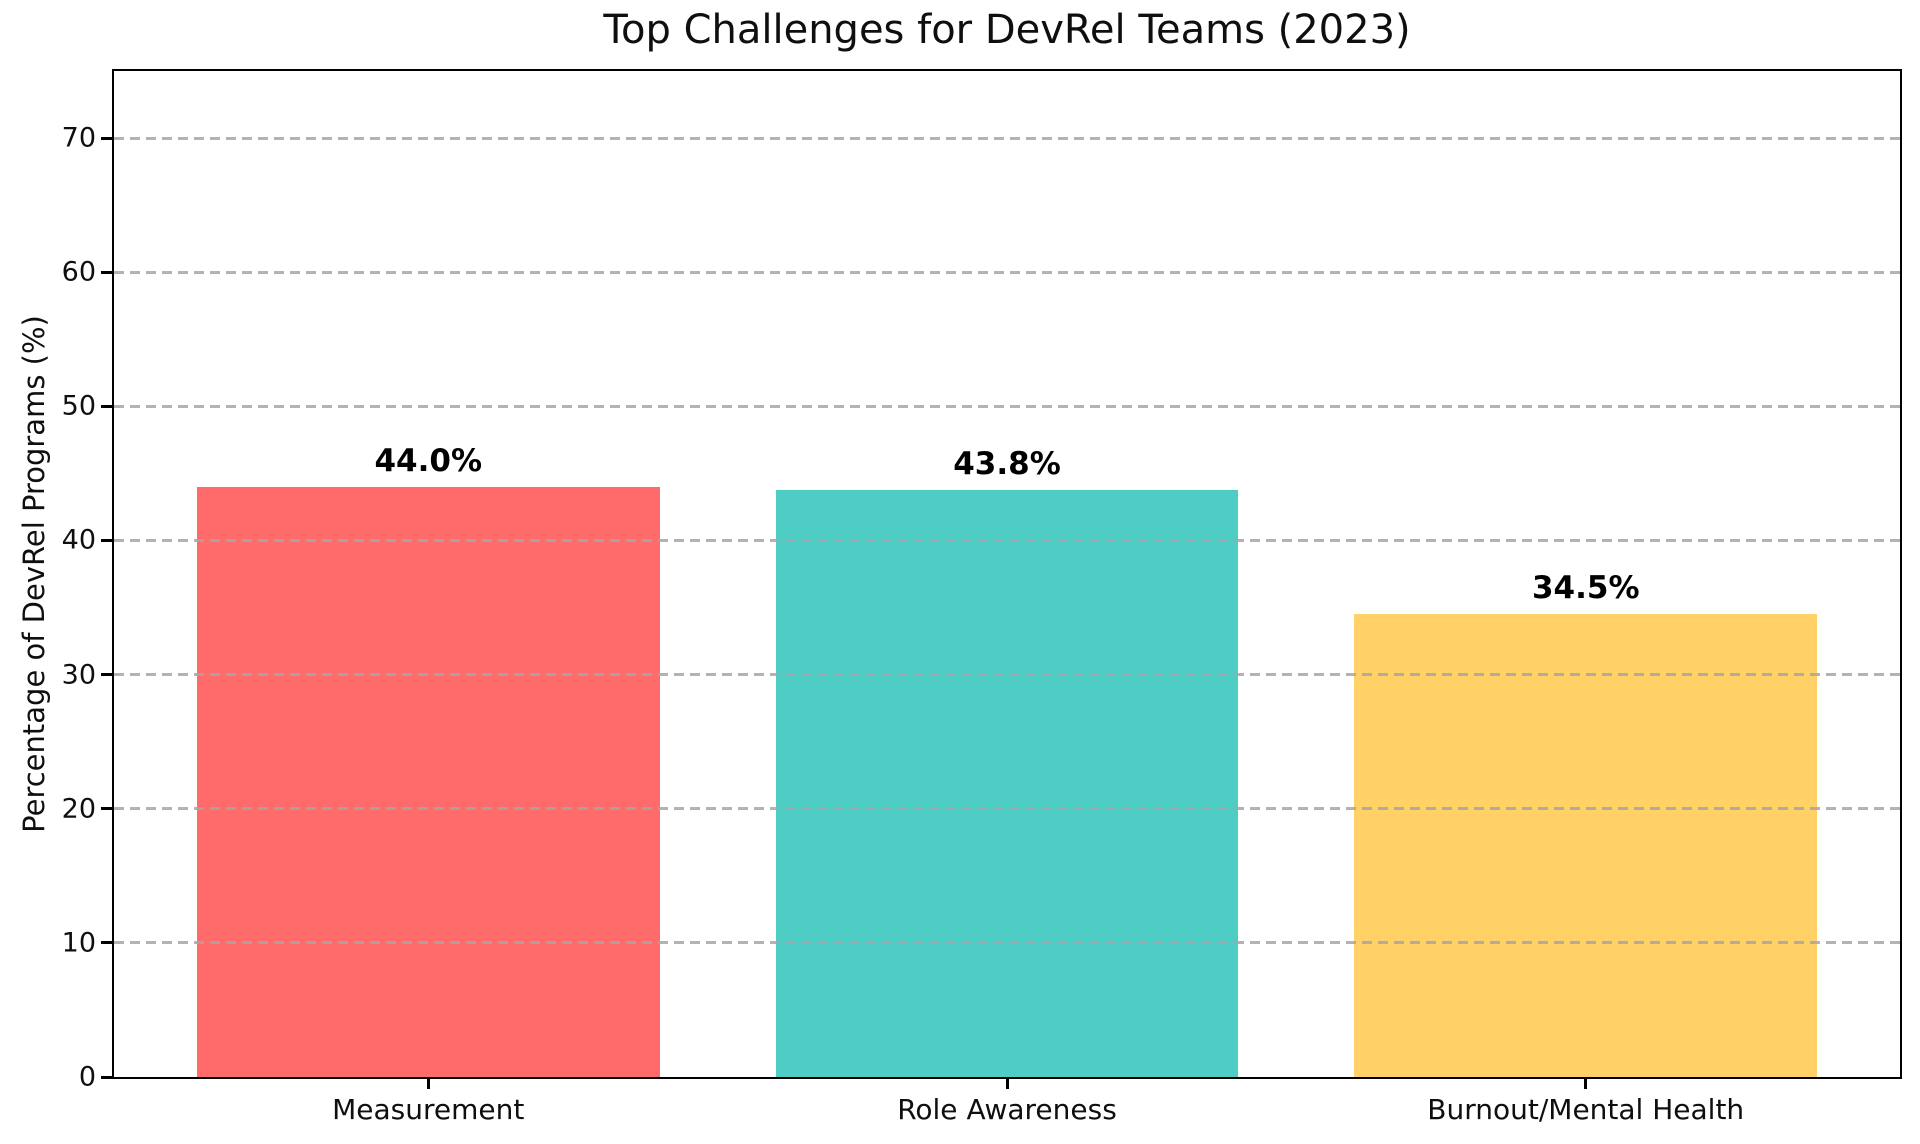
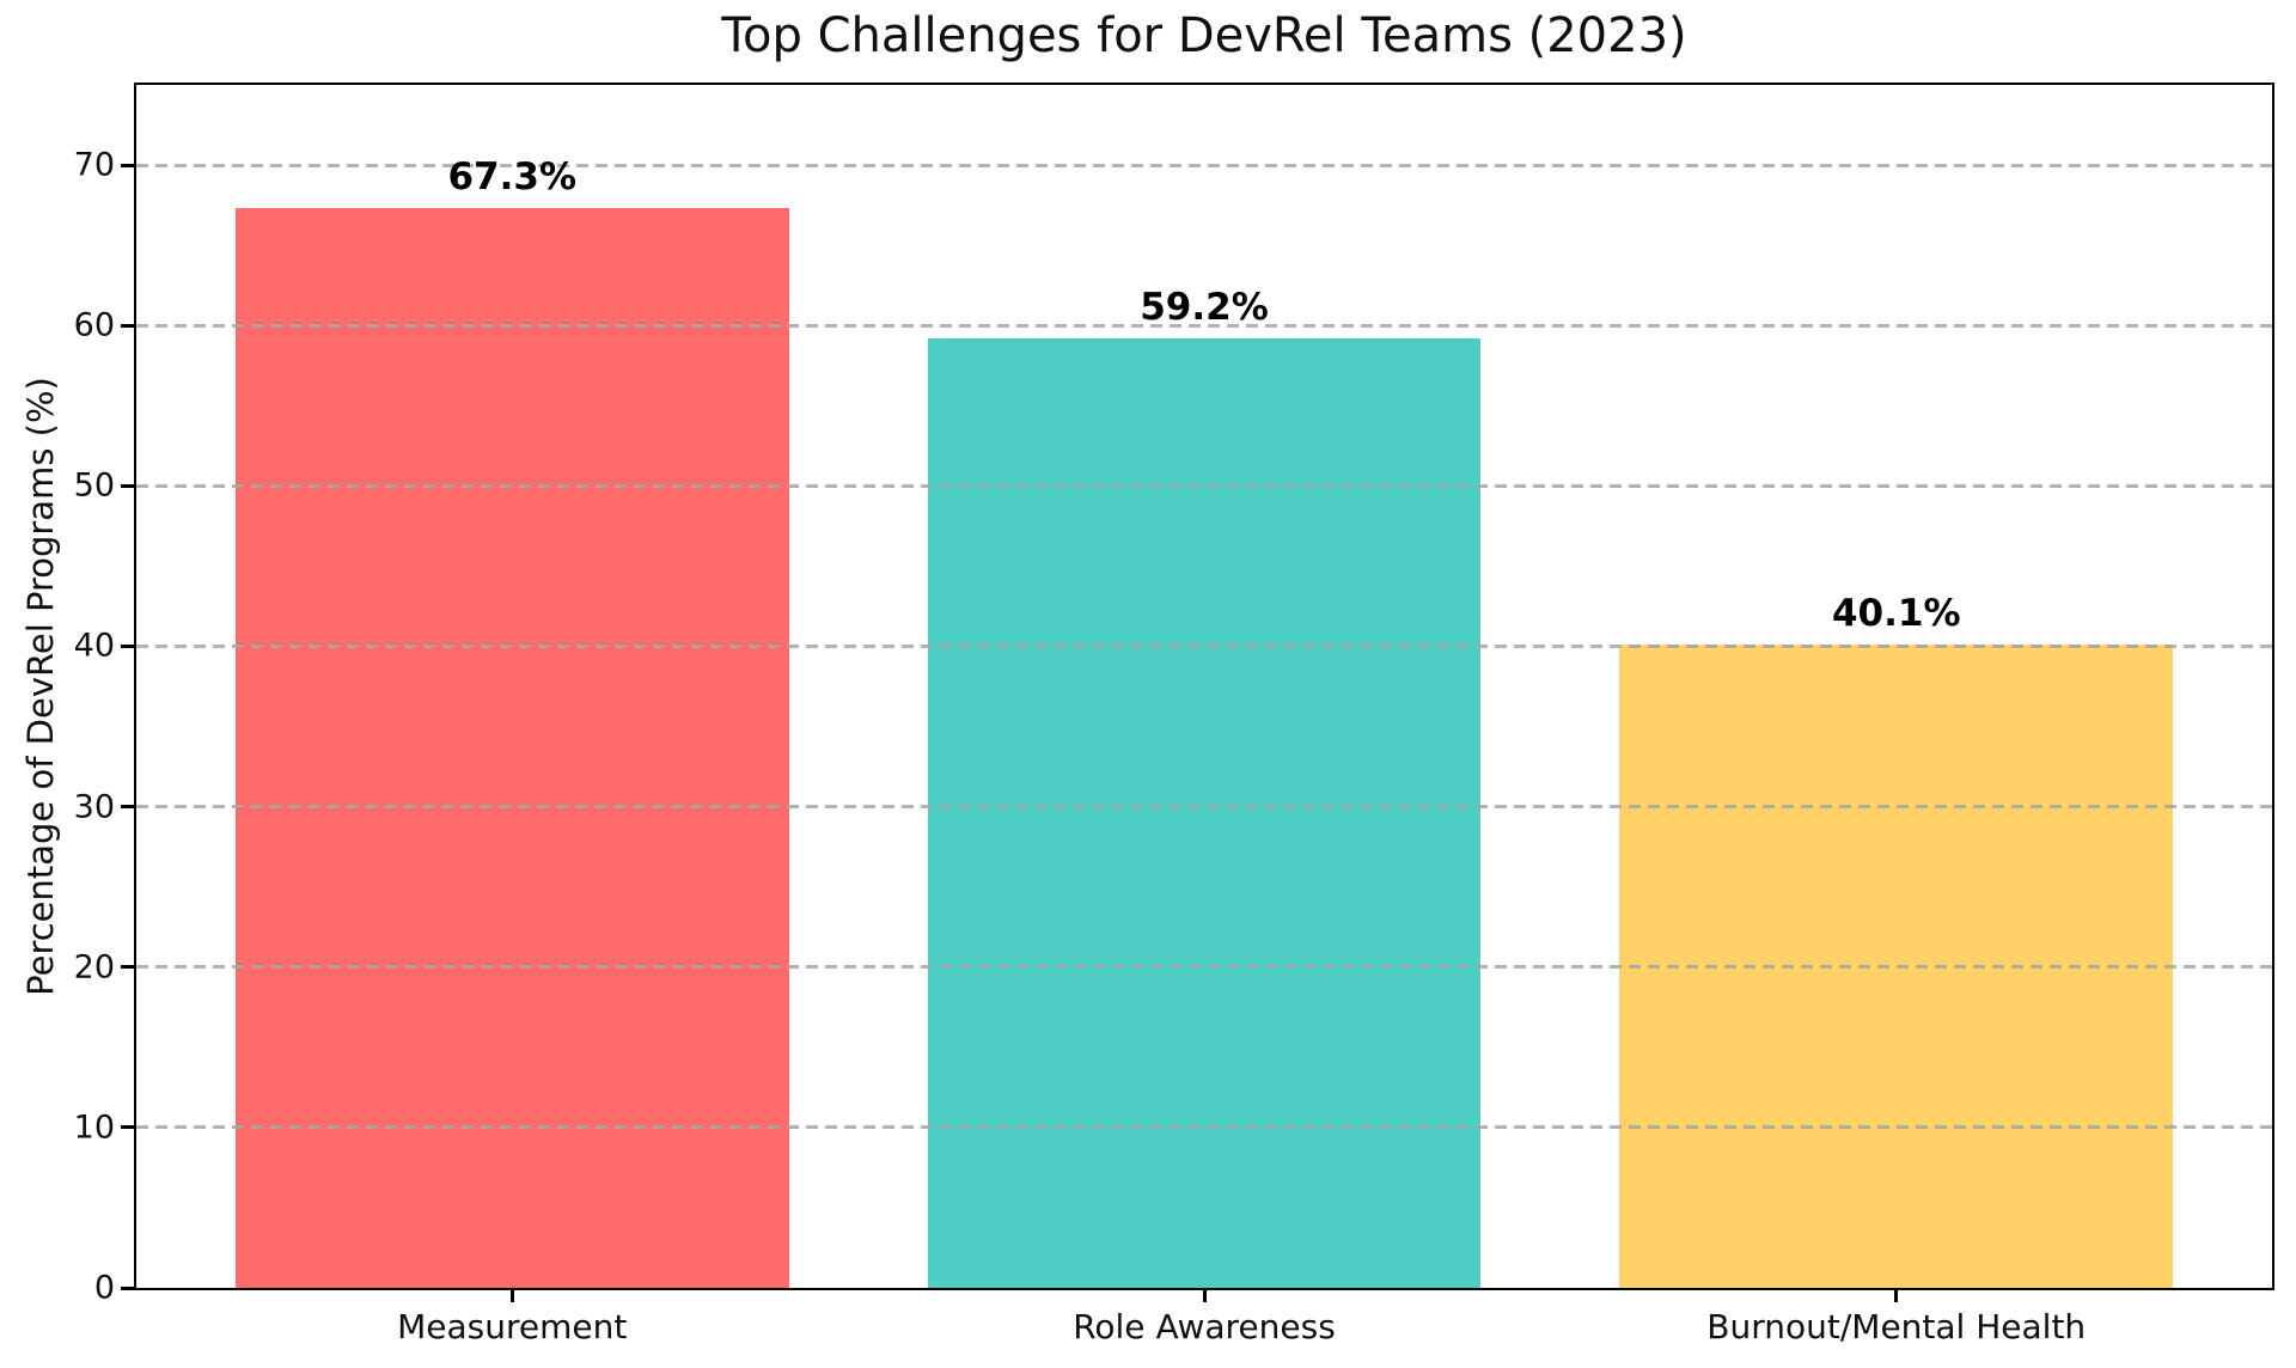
Measurement: 44.0% -> 67.3%
Role Awareness: 43.8% -> 59.2%
Burnout/Mental Health: 34.5% -> 40.1%
